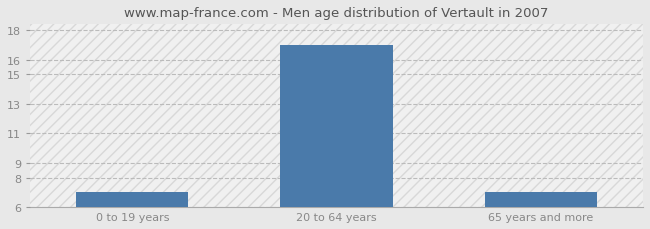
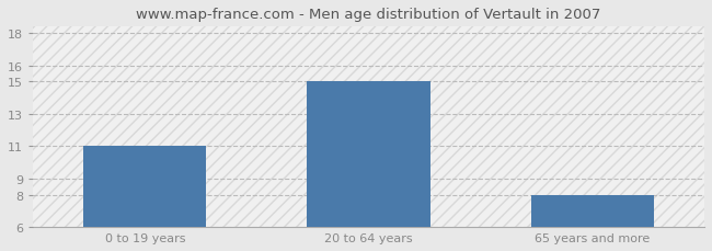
0 to 19 years: 7 -> 11
20 to 64 years: 17 -> 15
65 years and more: 7 -> 8
